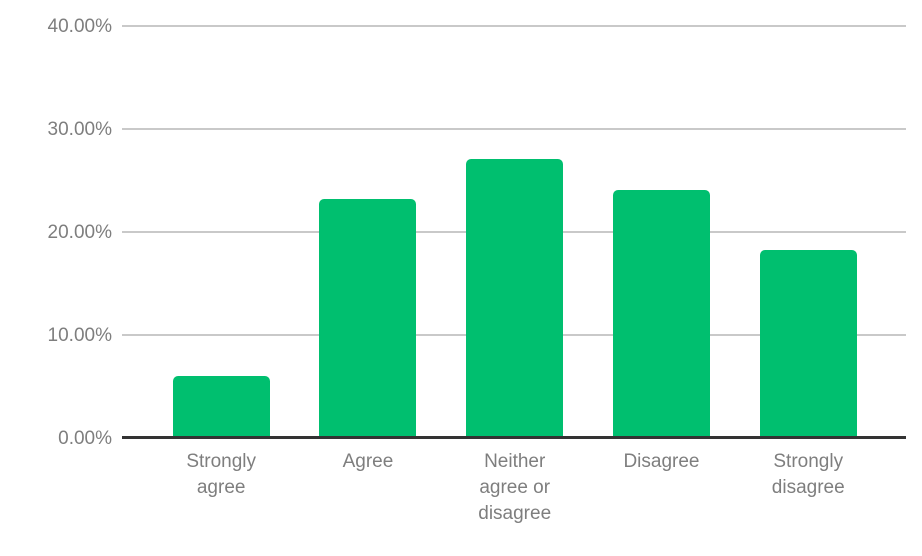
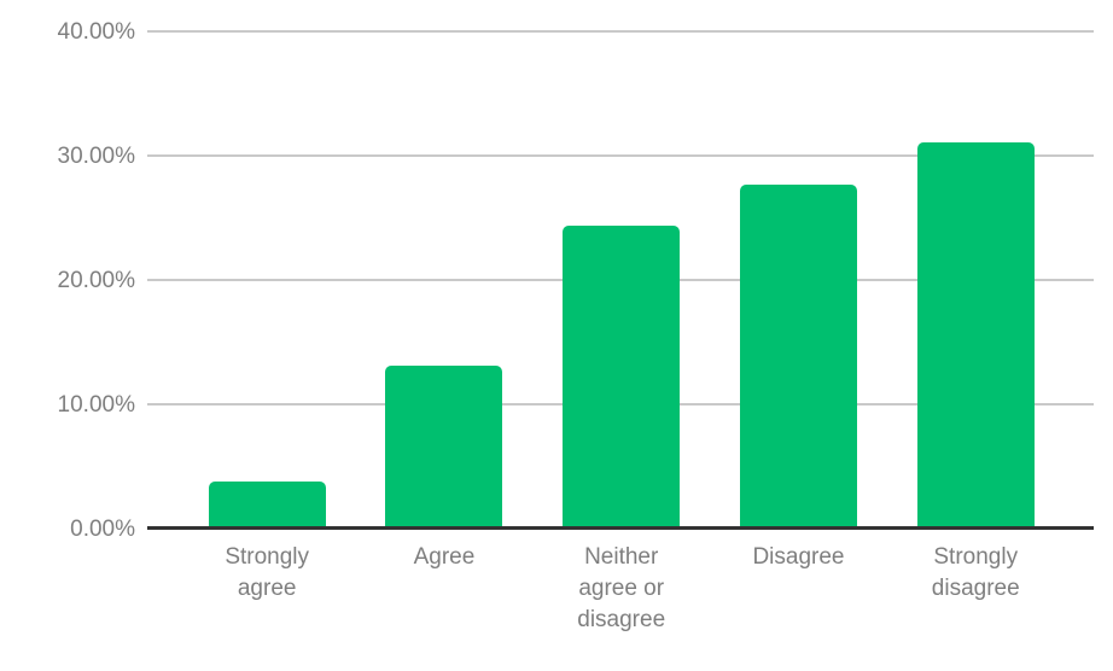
Strongly agree: 6.0% -> 3.8%
Agree: 23.2% -> 13.1%
Neither agree or disagree: 27.1% -> 24.4%
Disagree: 24.1% -> 27.7%
Strongly disagree: 18.3% -> 31.1%
